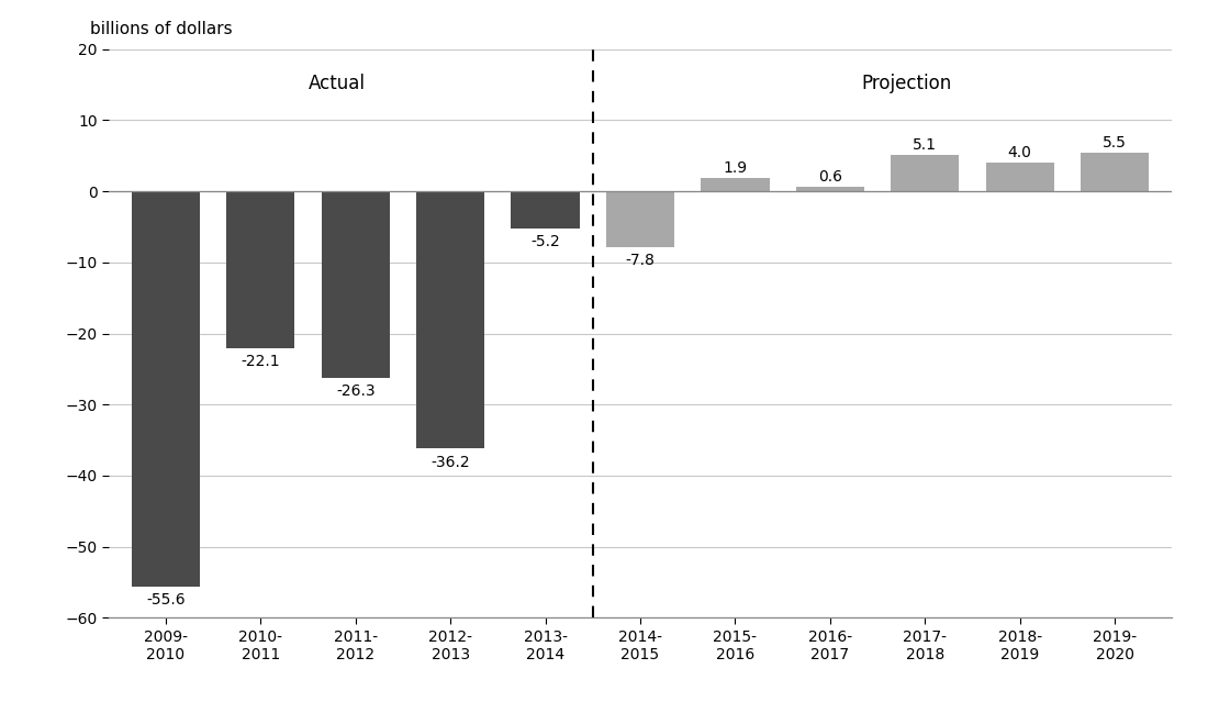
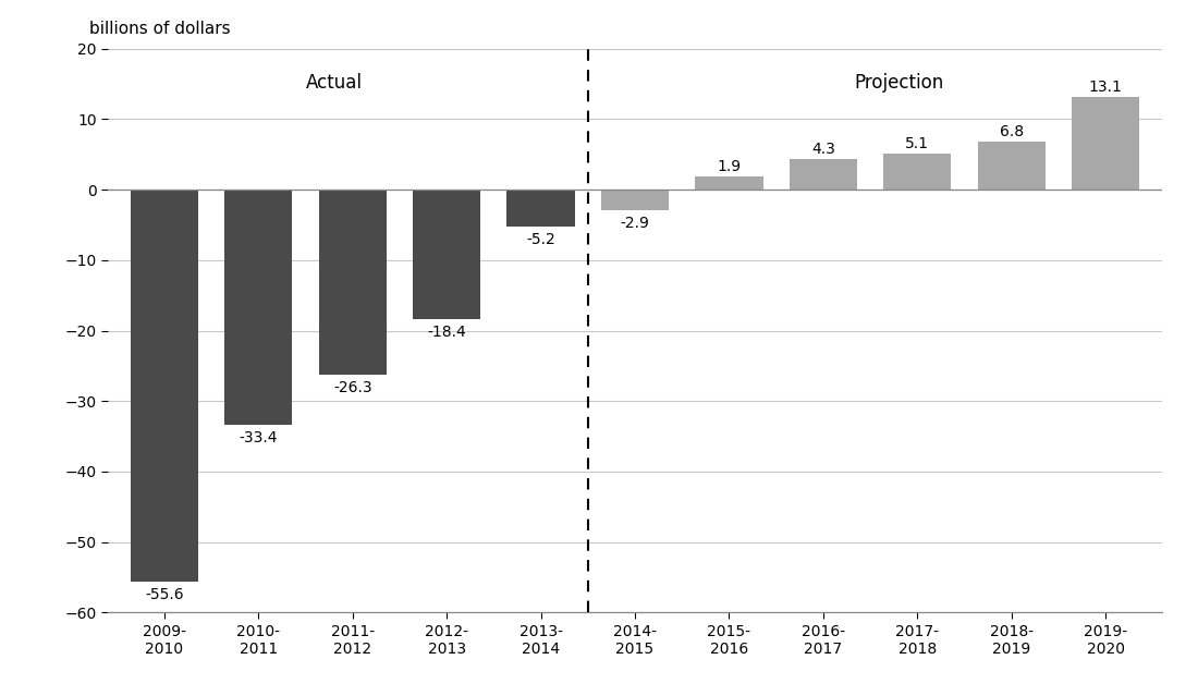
2010- 2011: -22.1 -> -33.4
2012- 2013: -36.2 -> -18.4
2014- 2015: -7.8 -> -2.9
2016- 2017: 0.6 -> 4.3
2018- 2019: 4.0 -> 6.8
2019- 2020: 5.5 -> 13.1
